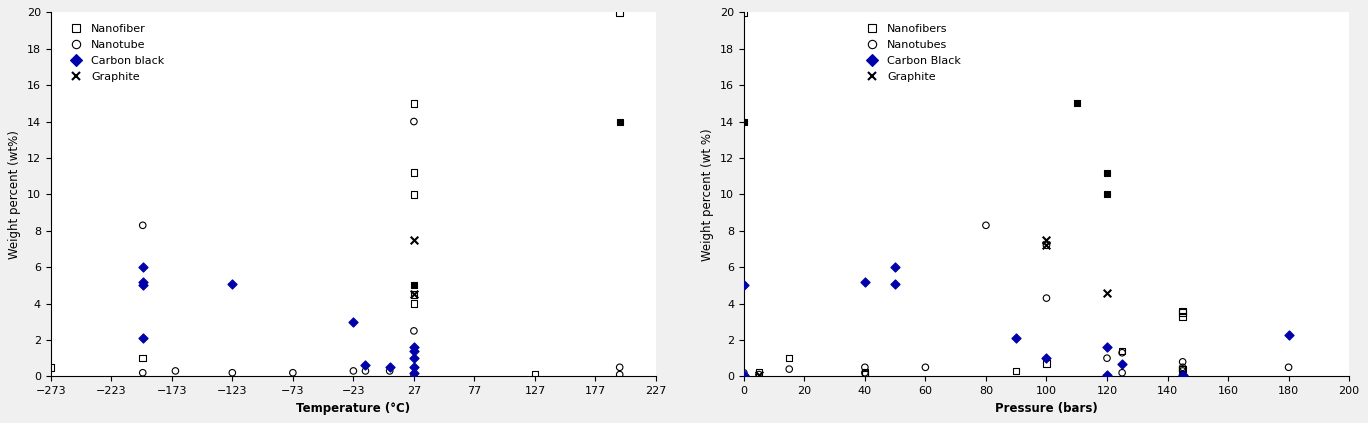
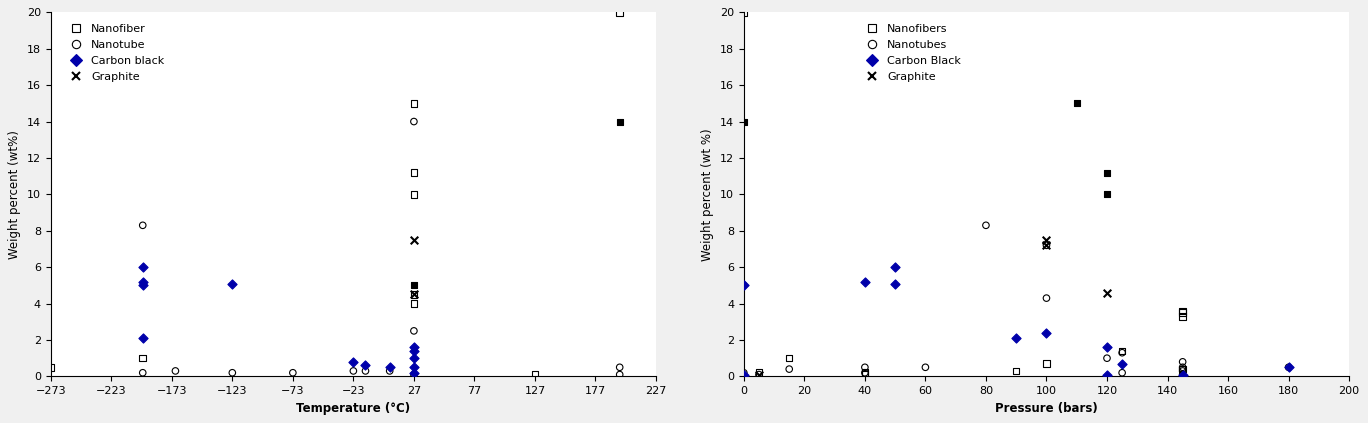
Carbon black/−23: 3.0 -> 0.8
Carbon Black/100: 1.0 -> 2.4
Carbon Black/180: 2.3 -> 0.5
